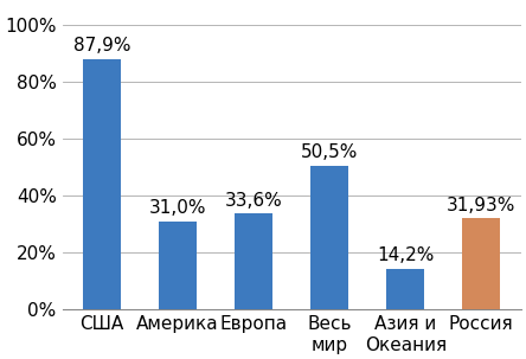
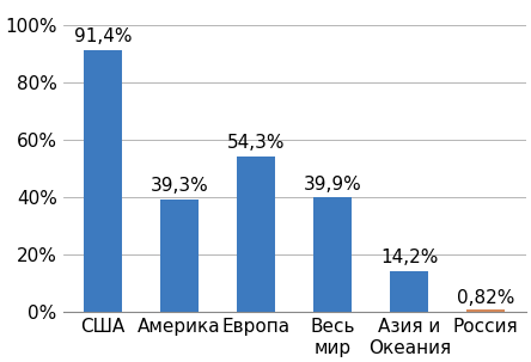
США: 87,9% -> 91,4%
Америка: 31,0% -> 39,3%
Европа: 33,6% -> 54,3%
Весь мир: 50,5% -> 39,9%
Россия: 31,93% -> 0,82%
